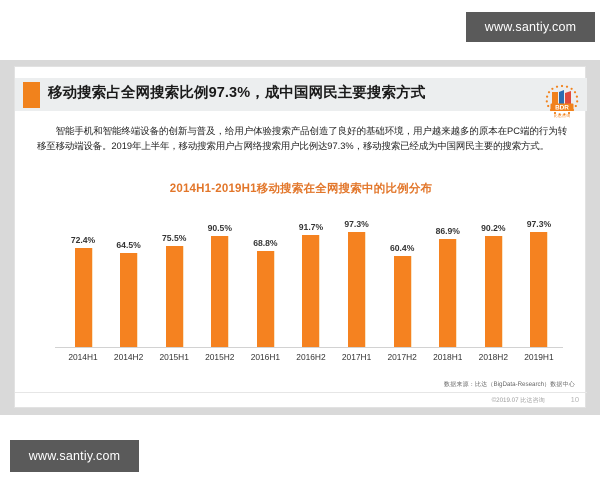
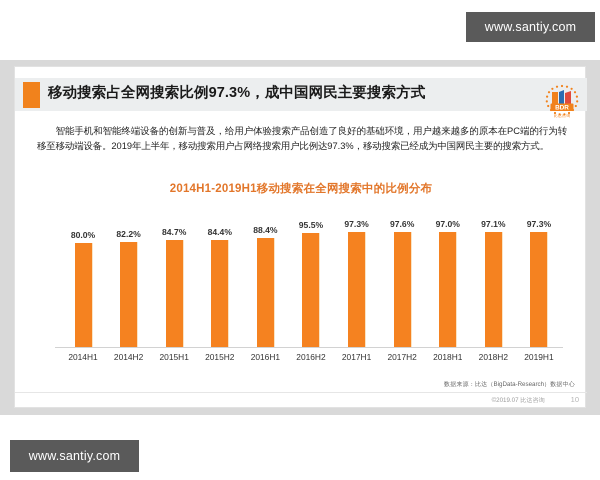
2014H1: 72.4% -> 80.0%
2014H2: 64.5% -> 82.2%
2015H1: 75.5% -> 84.7%
2015H2: 90.5% -> 84.4%
2016H1: 68.8% -> 88.4%
2016H2: 91.7% -> 95.5%
2017H2: 60.4% -> 97.6%
2018H1: 86.9% -> 97.0%
2018H2: 90.2% -> 97.1%
